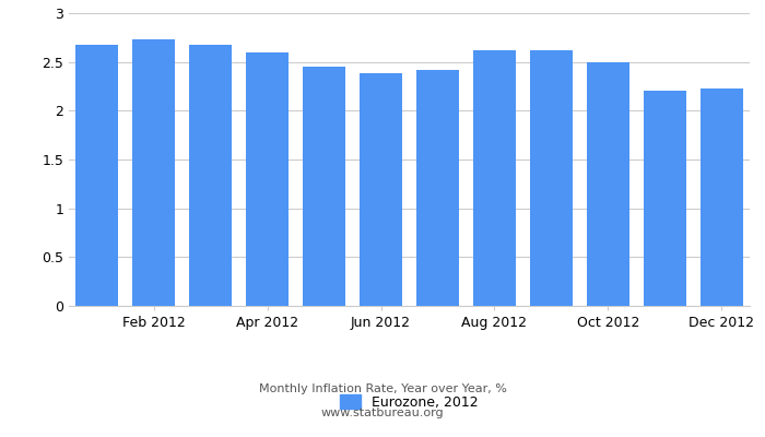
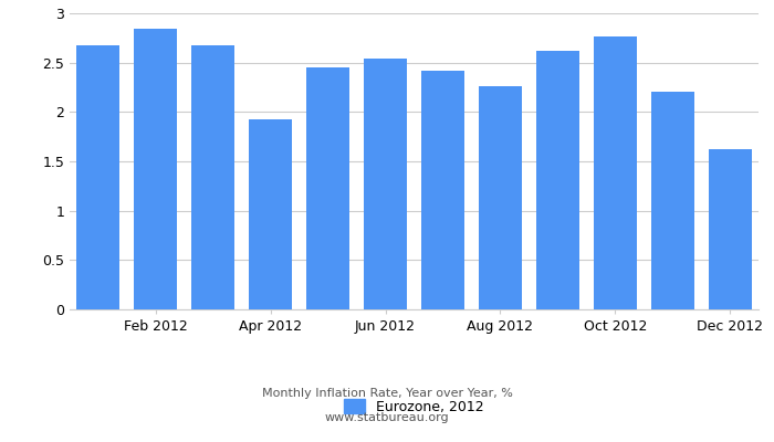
Feb 2012: 2.73 -> 2.84
Apr 2012: 2.60 -> 1.92
Jun 2012: 2.38 -> 2.54
Aug 2012: 2.62 -> 2.26
Oct 2012: 2.50 -> 2.76
Dec 2012: 2.23 -> 1.62
